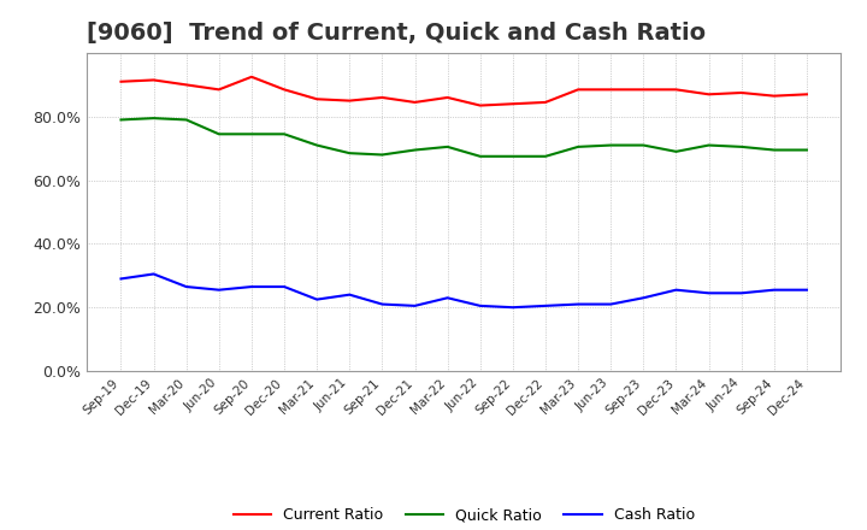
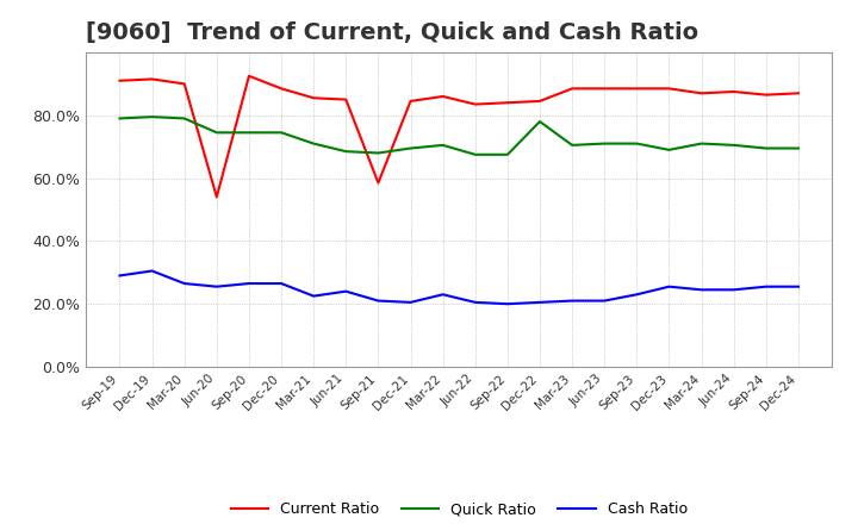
Current Ratio/Jun-20: 88.5% -> 54.0%
Current Ratio/Sep-21: 86.0% -> 58.5%
Quick Ratio/Dec-22: 67.5% -> 78.0%
